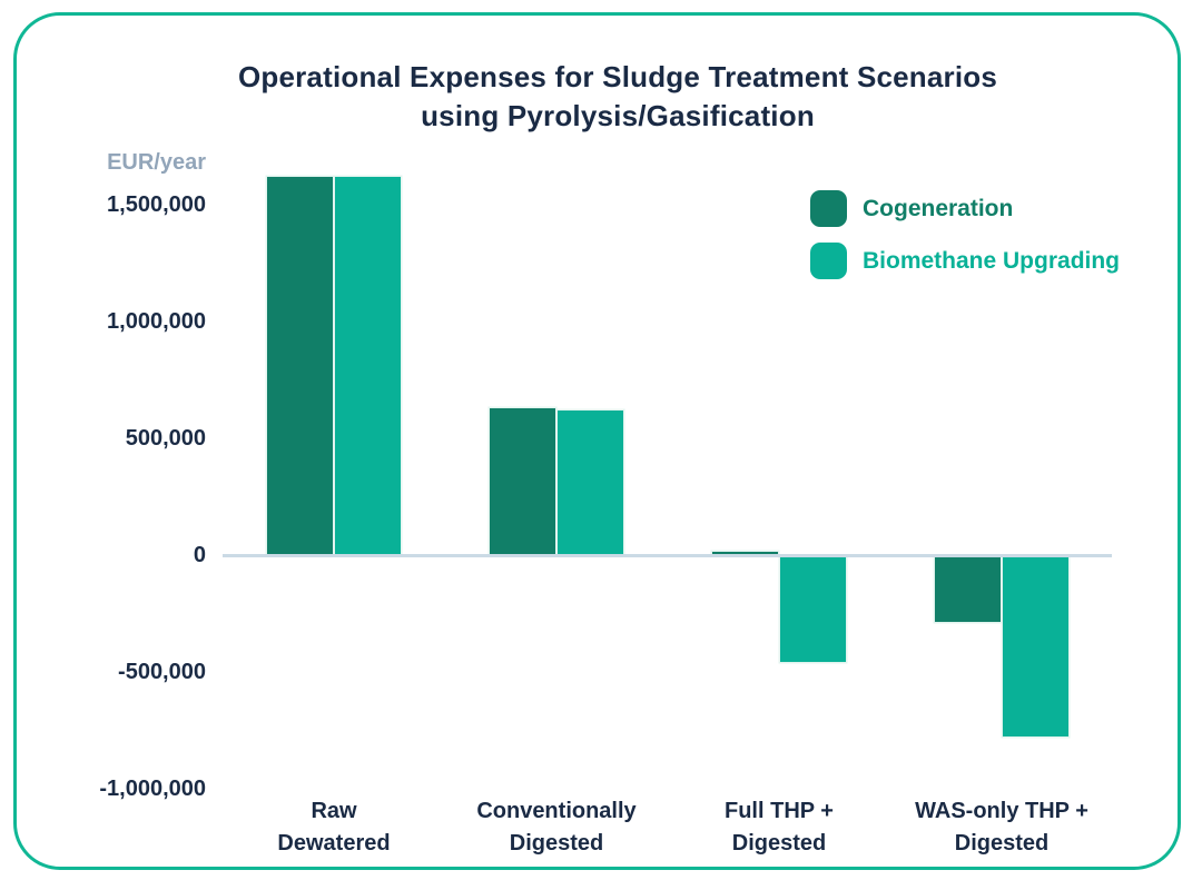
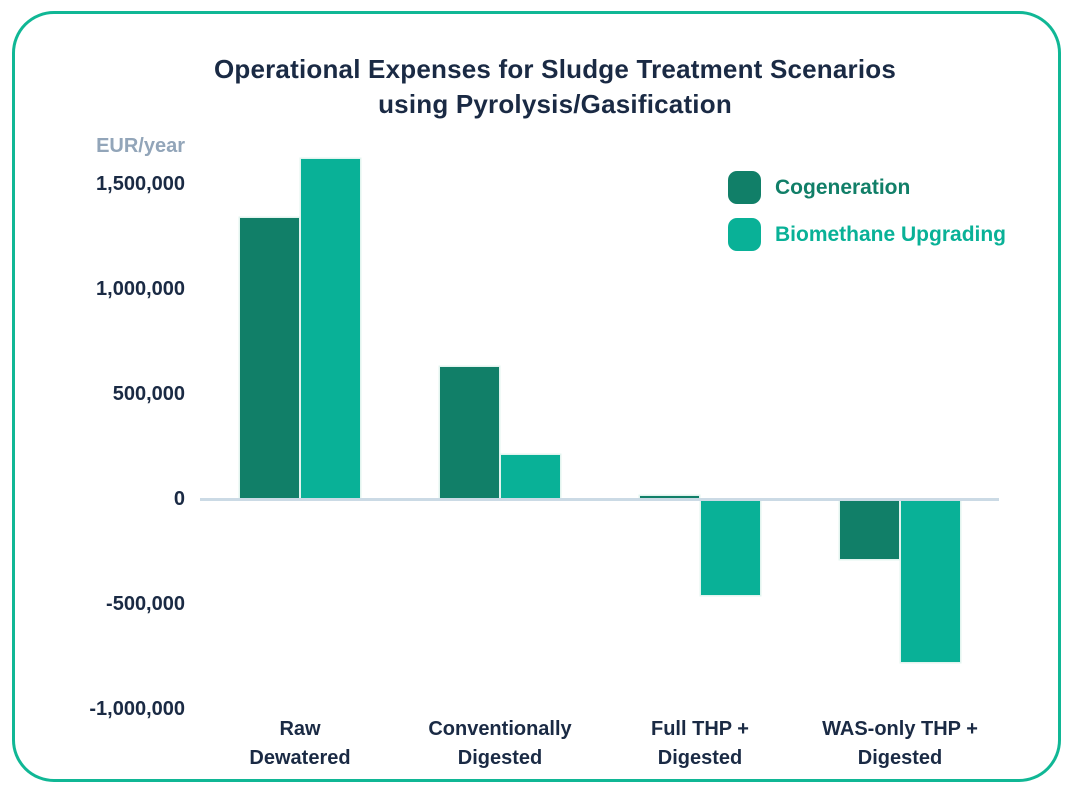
Cogeneration/Raw Dewatered: 1620000 -> 1340000
Biomethane Upgrading/Conventionally Digested: 620000 -> 210000
